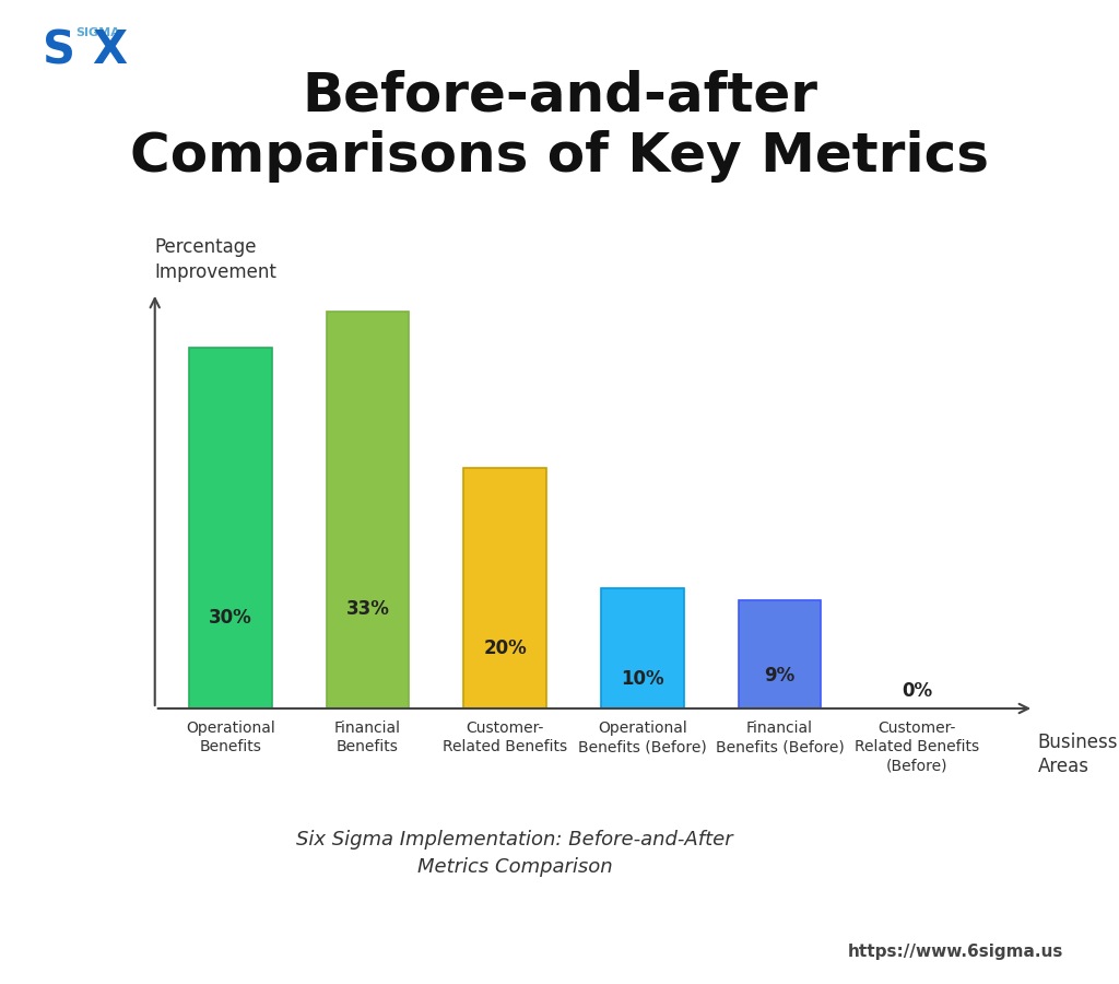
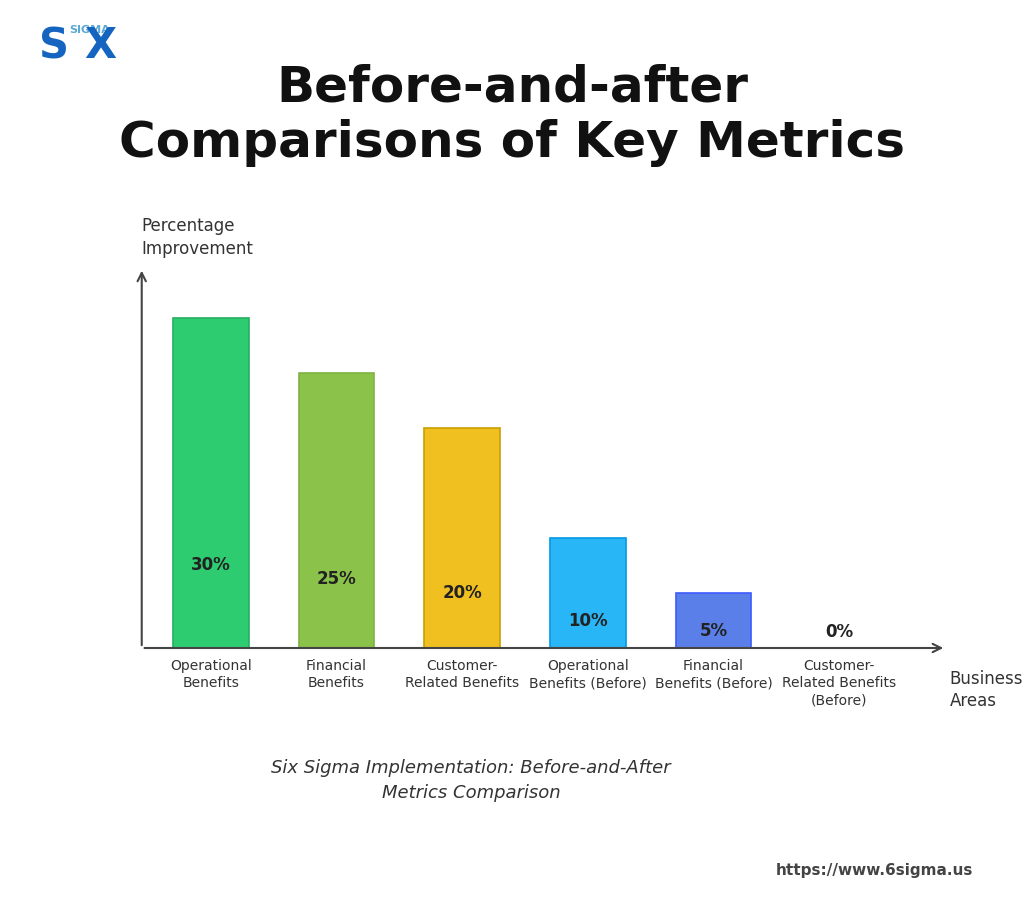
Financial Benefits: 33% -> 25%
Financial Benefits (Before): 9% -> 5%
